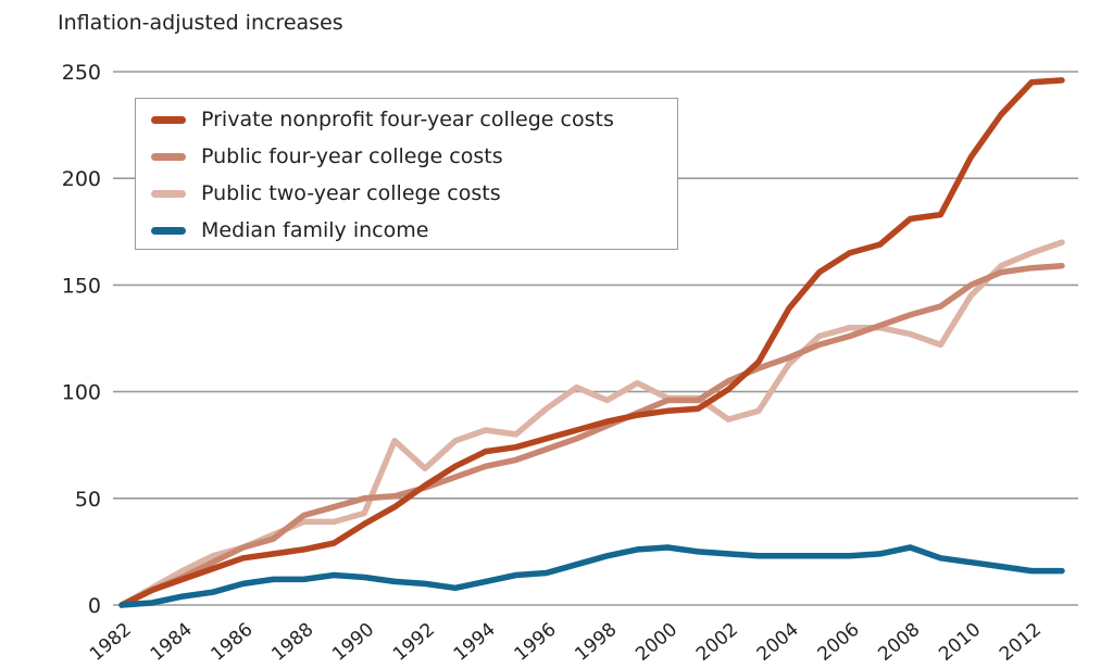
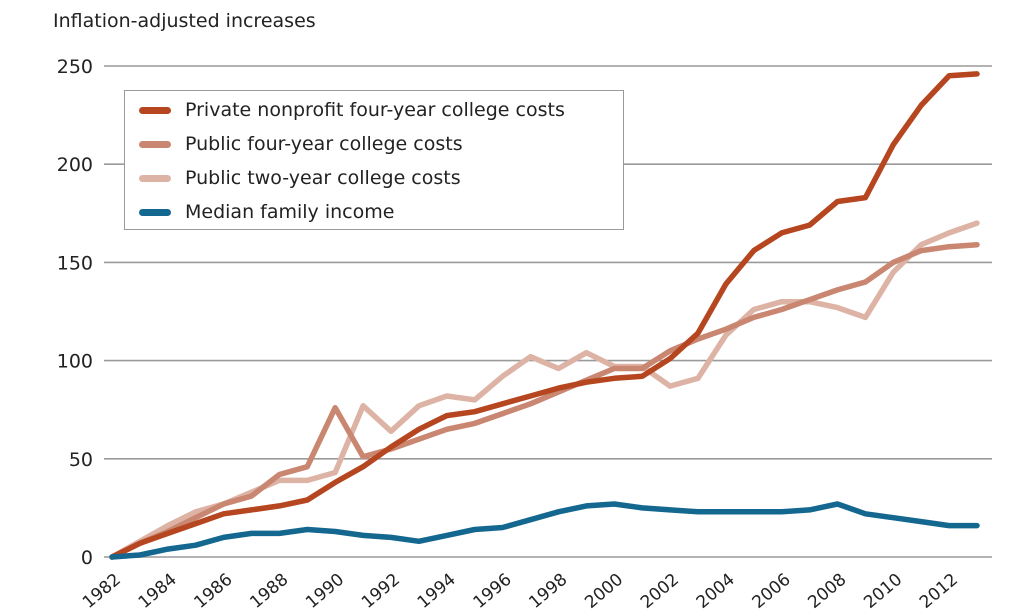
Public four-year college costs/1990: 50 -> 76
